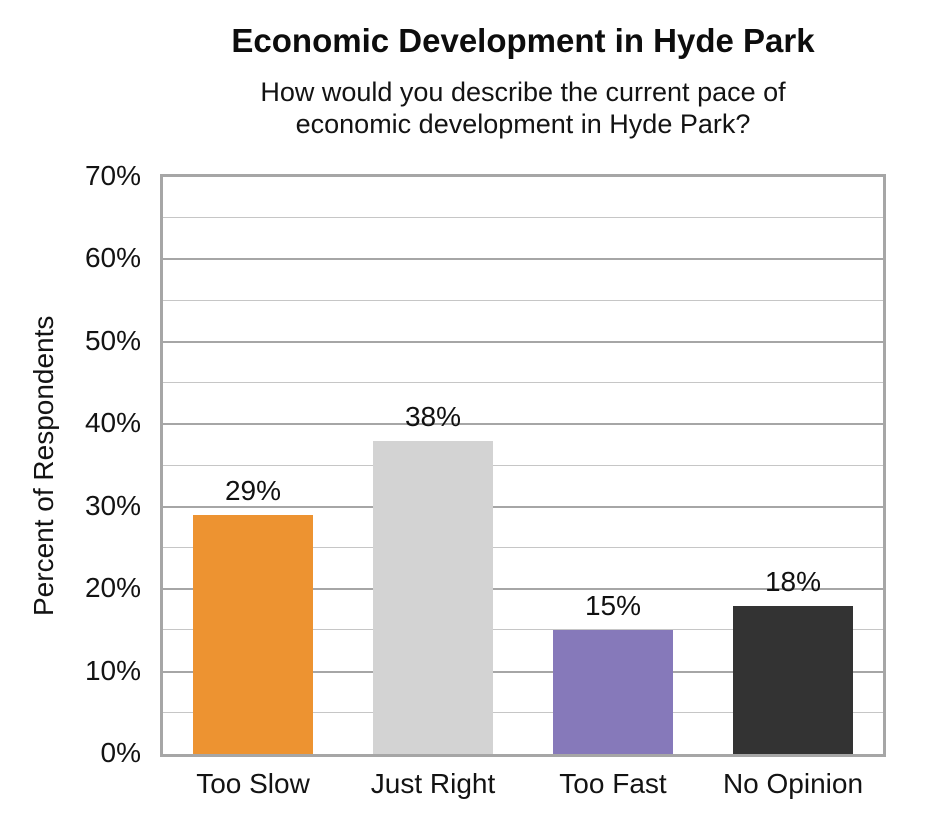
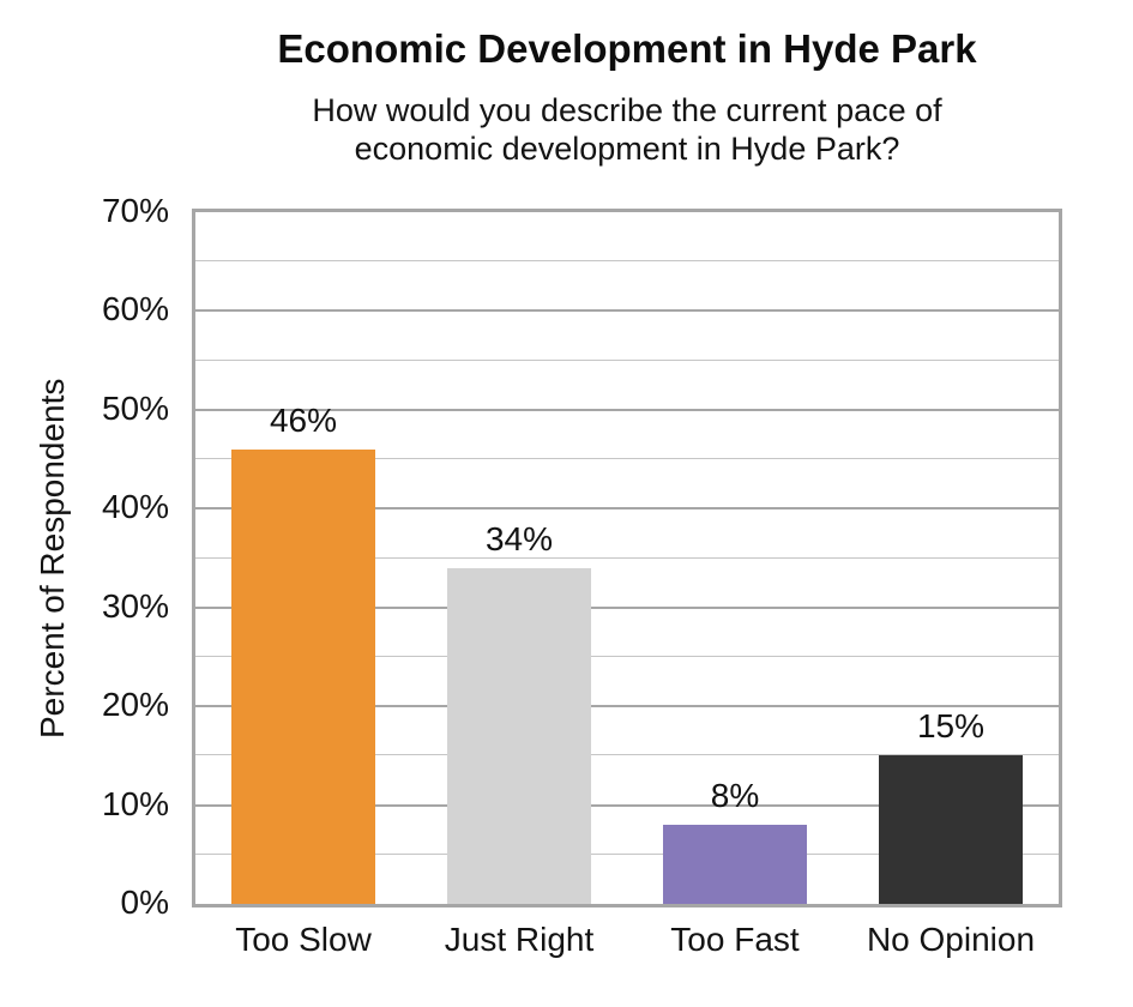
Too Slow: 29% -> 46%
Just Right: 38% -> 34%
Too Fast: 15% -> 8%
No Opinion: 18% -> 15%
